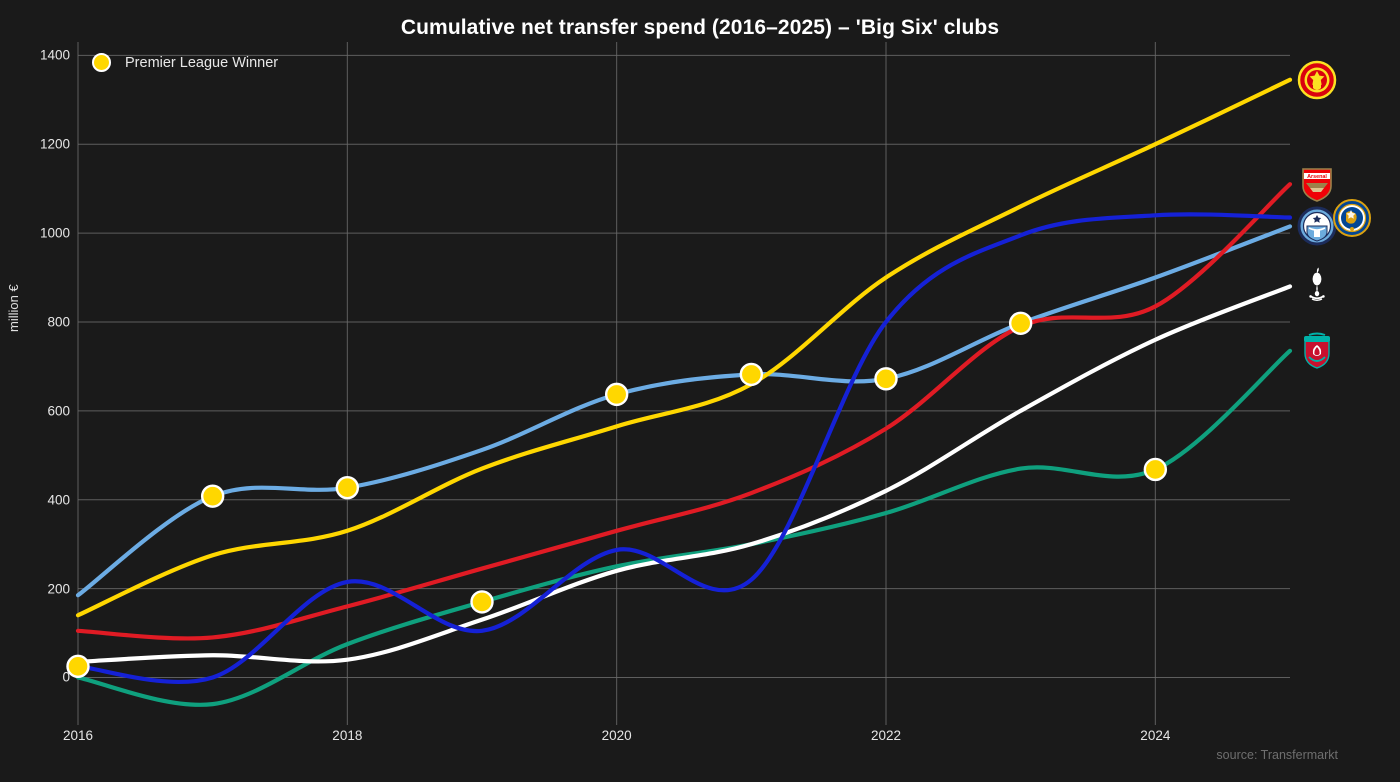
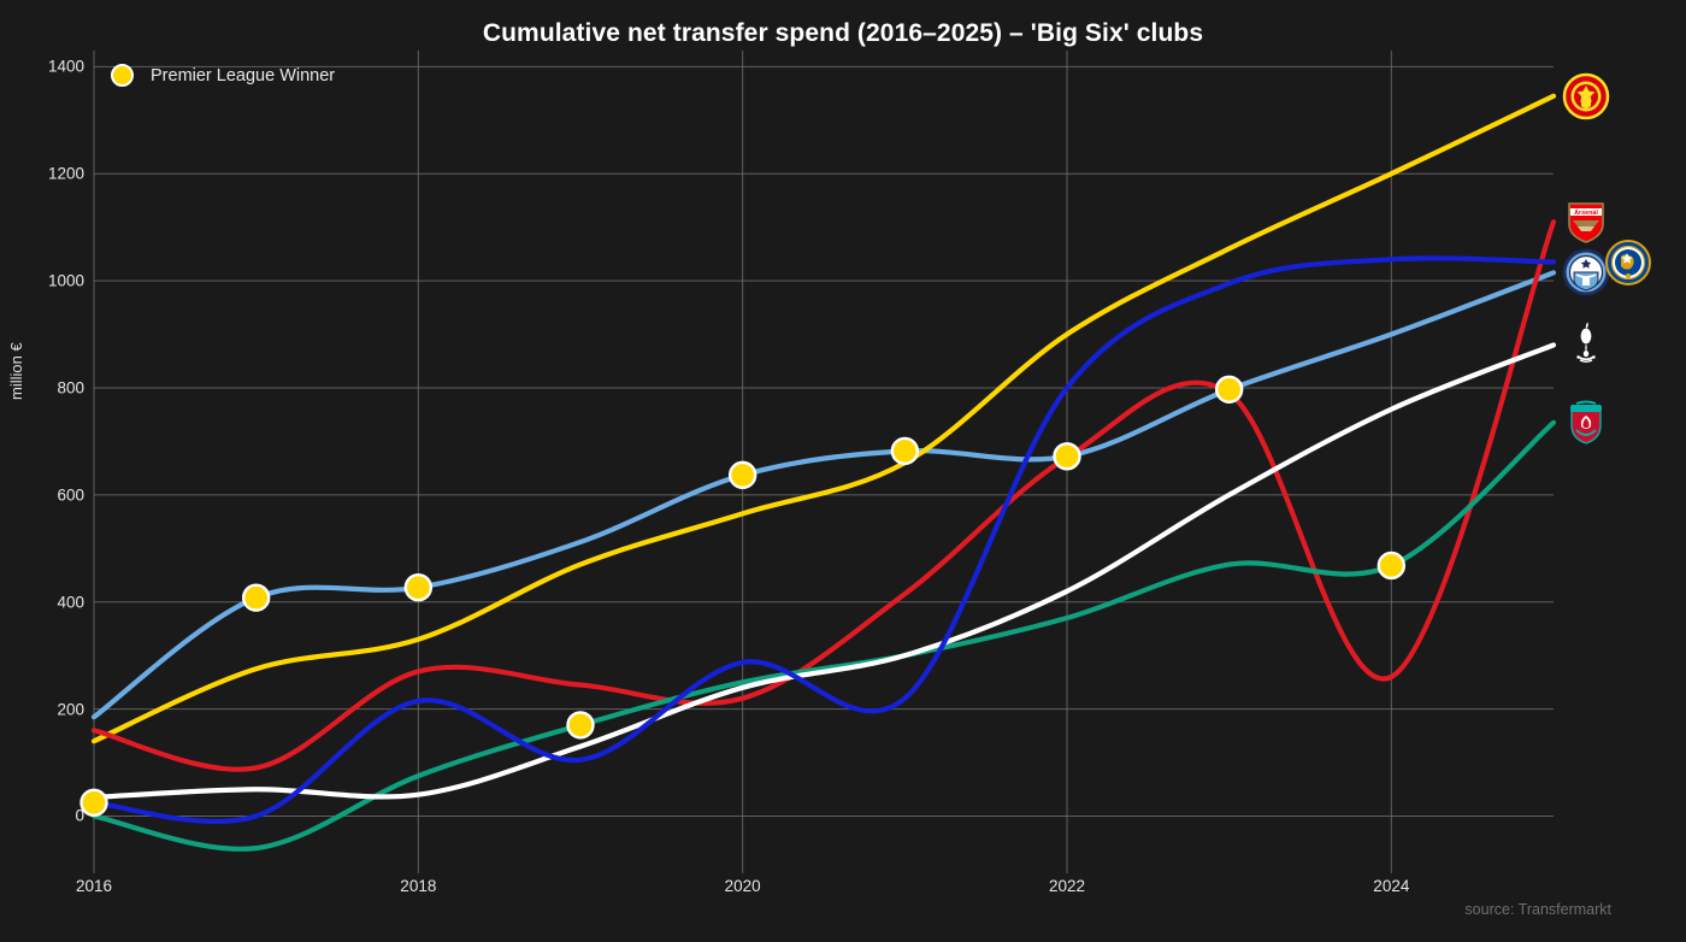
Arsenal/2016: 100 -> 160
Arsenal/2018: 160 -> 270
Arsenal/2020: 330 -> 220
Arsenal/2022: 560 -> 670
Arsenal/2024: 840 -> 260
